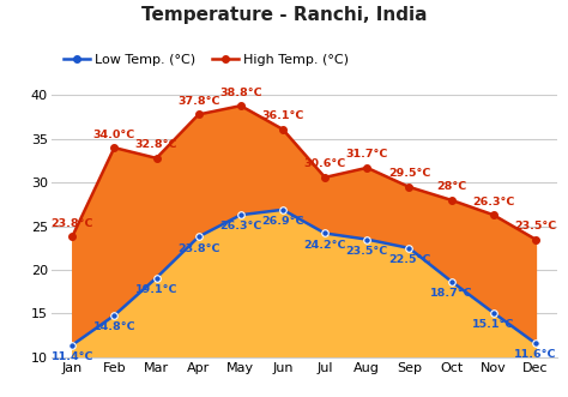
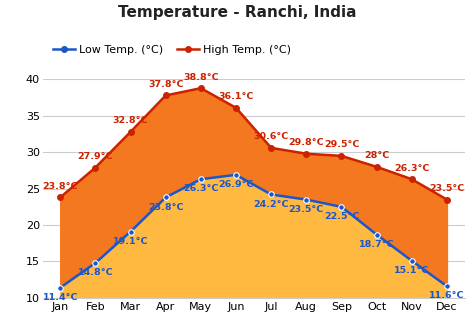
High Temp. (°C)/Feb: 34.0°C -> 27.9°C
High Temp. (°C)/Aug: 31.7°C -> 29.8°C
